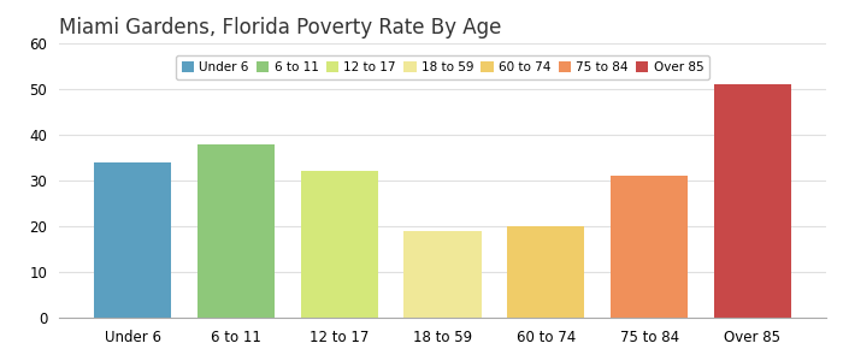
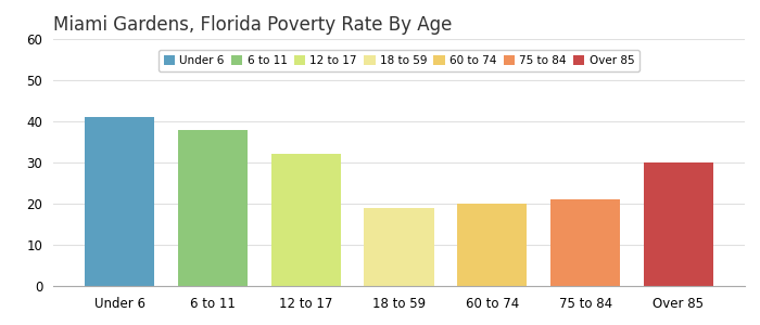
Under 6: 34 -> 41
75 to 84: 31 -> 21
Over 85: 51 -> 30
